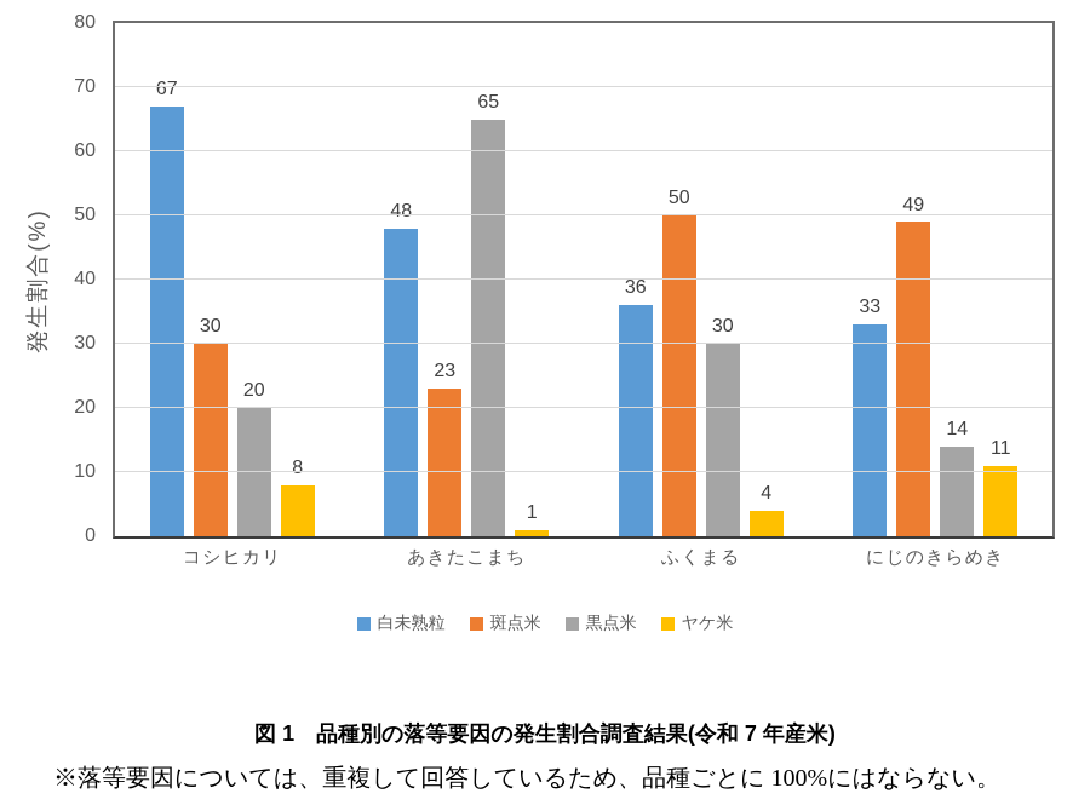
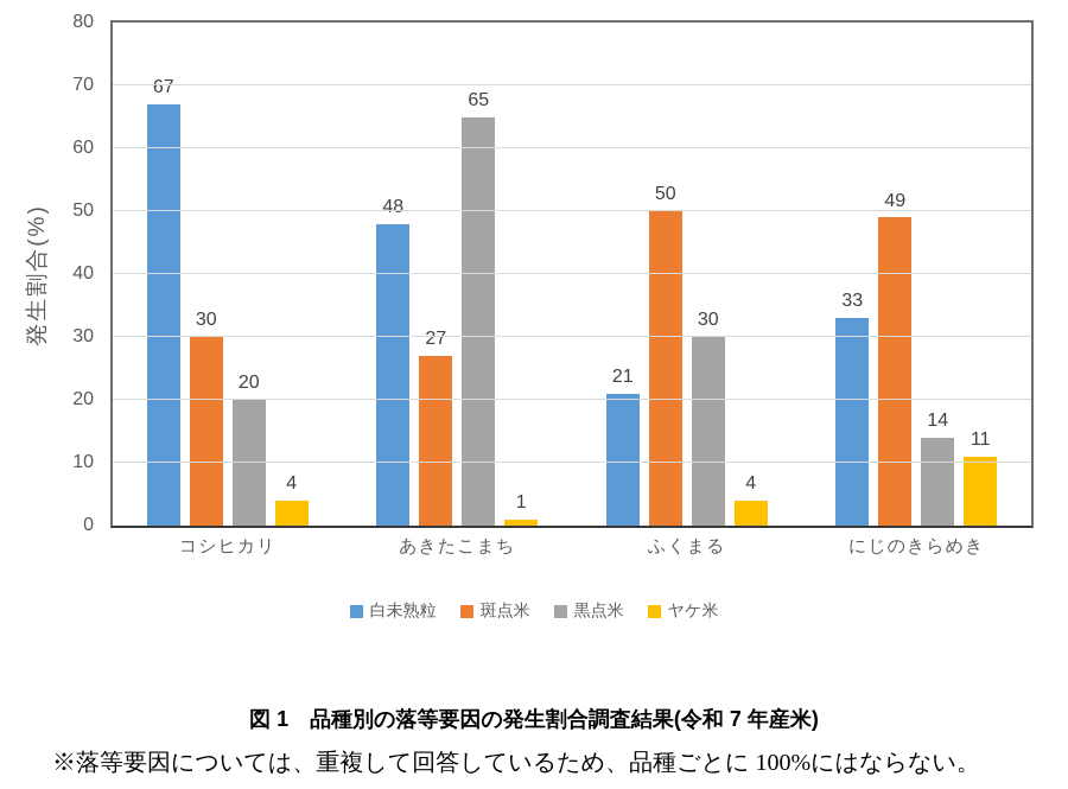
ヤケ米/コシヒカリ: 8 -> 4
斑点米/あきたこまち: 23 -> 27
白未熟粒/ふくまる: 36 -> 21
